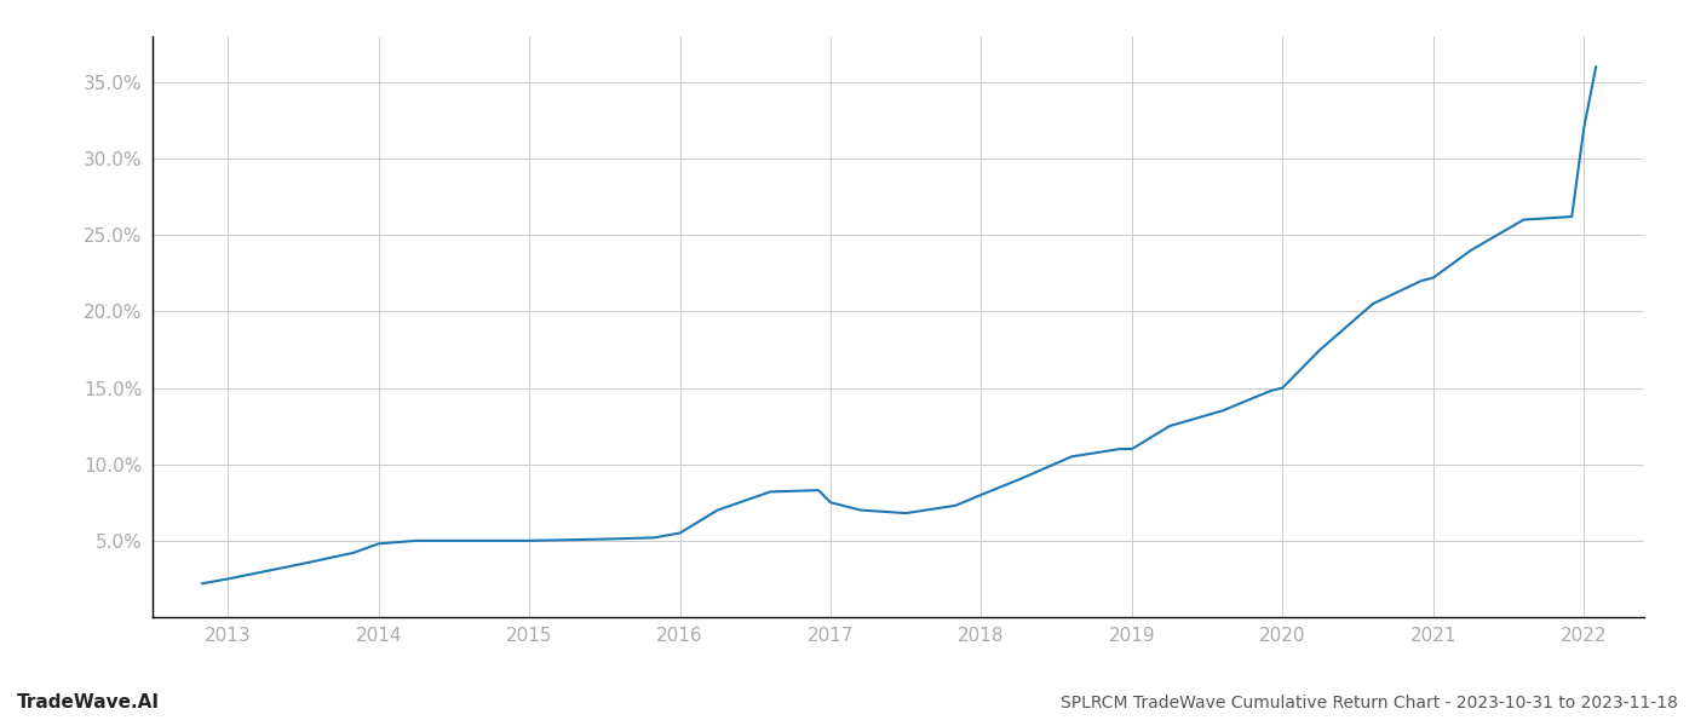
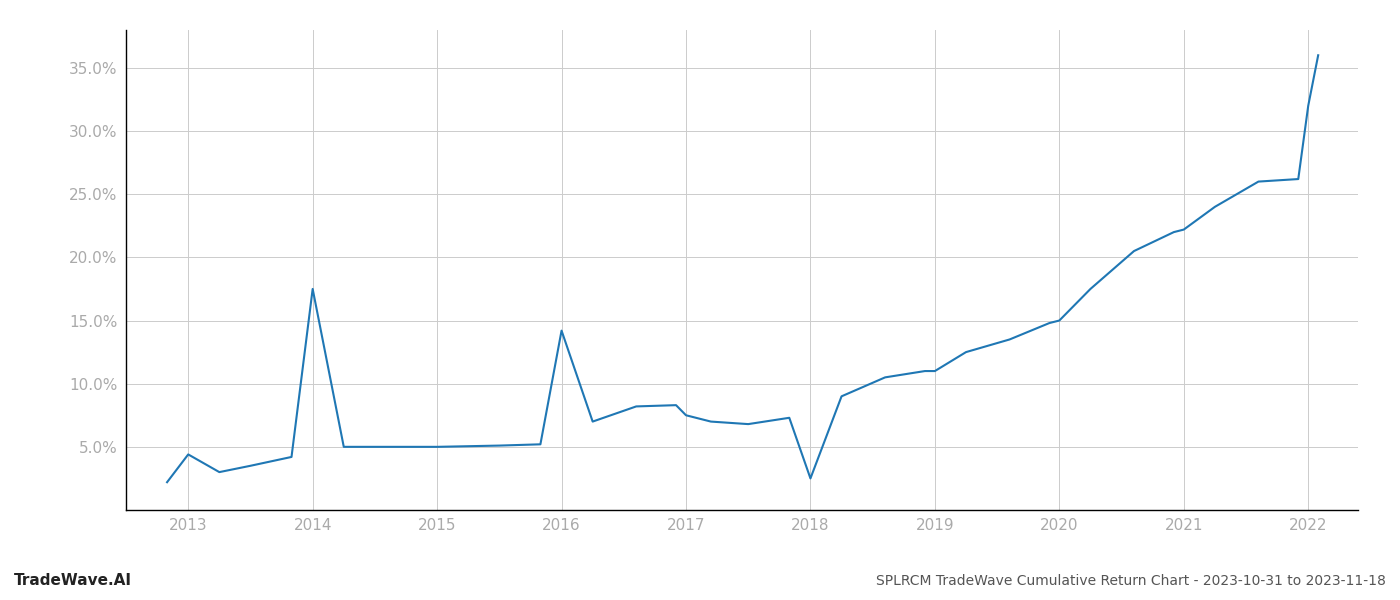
2013: 2.5% -> 4.4%
2014: 4.8% -> 17.5%
2016: 5.5% -> 14.2%
2018: 8.0% -> 2.5%
